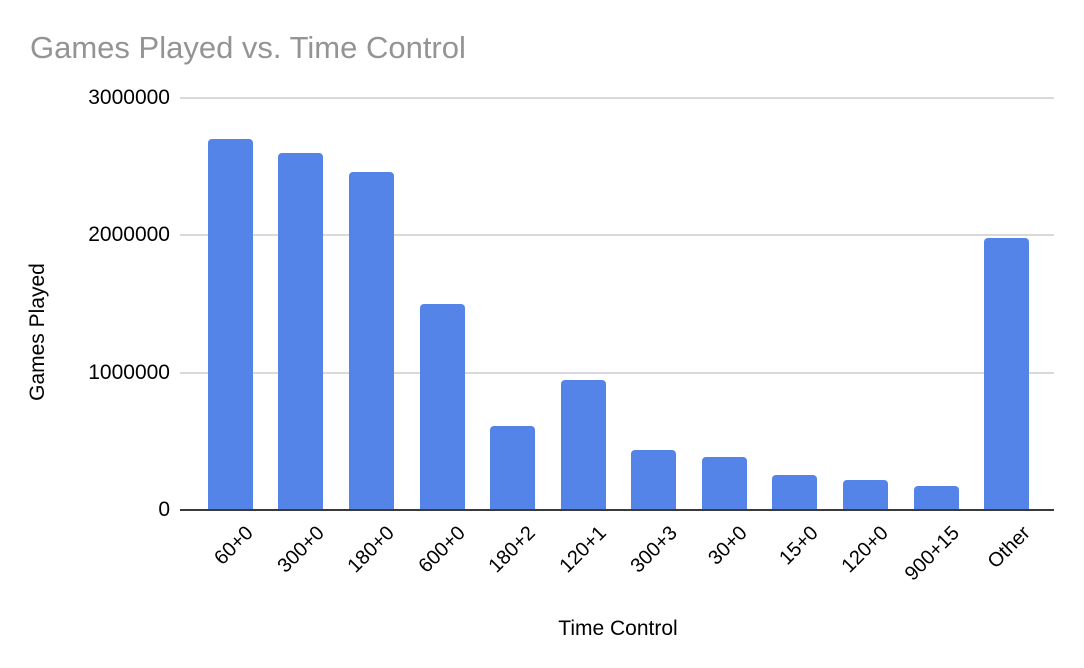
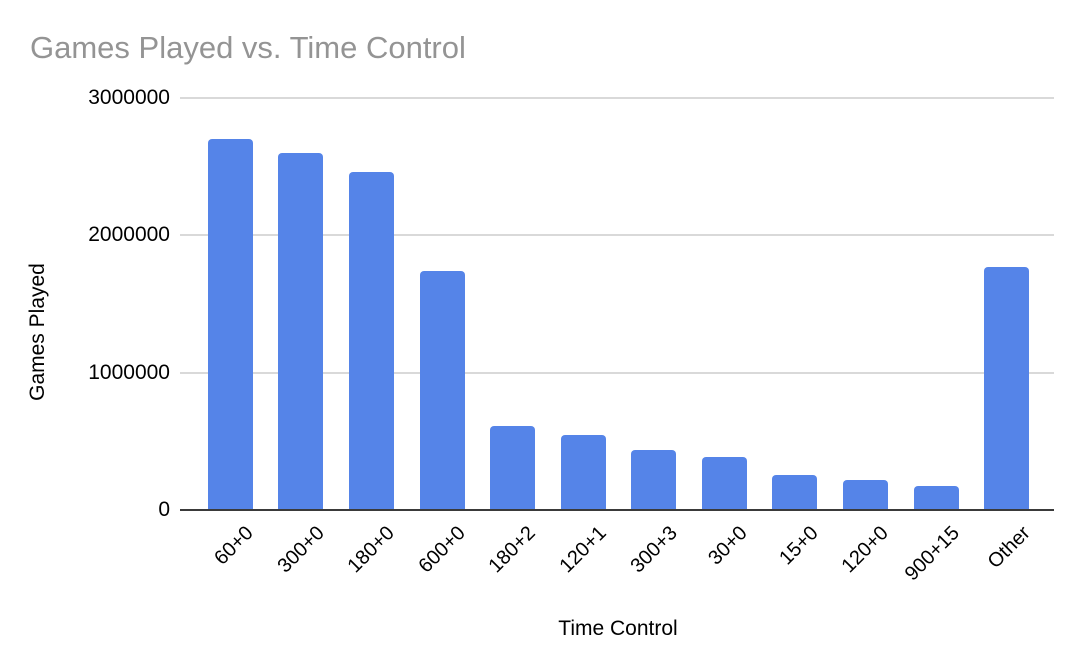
600+0: 1500000 -> 1740000
120+1: 950000 -> 540000
Other: 1980000 -> 1770000
